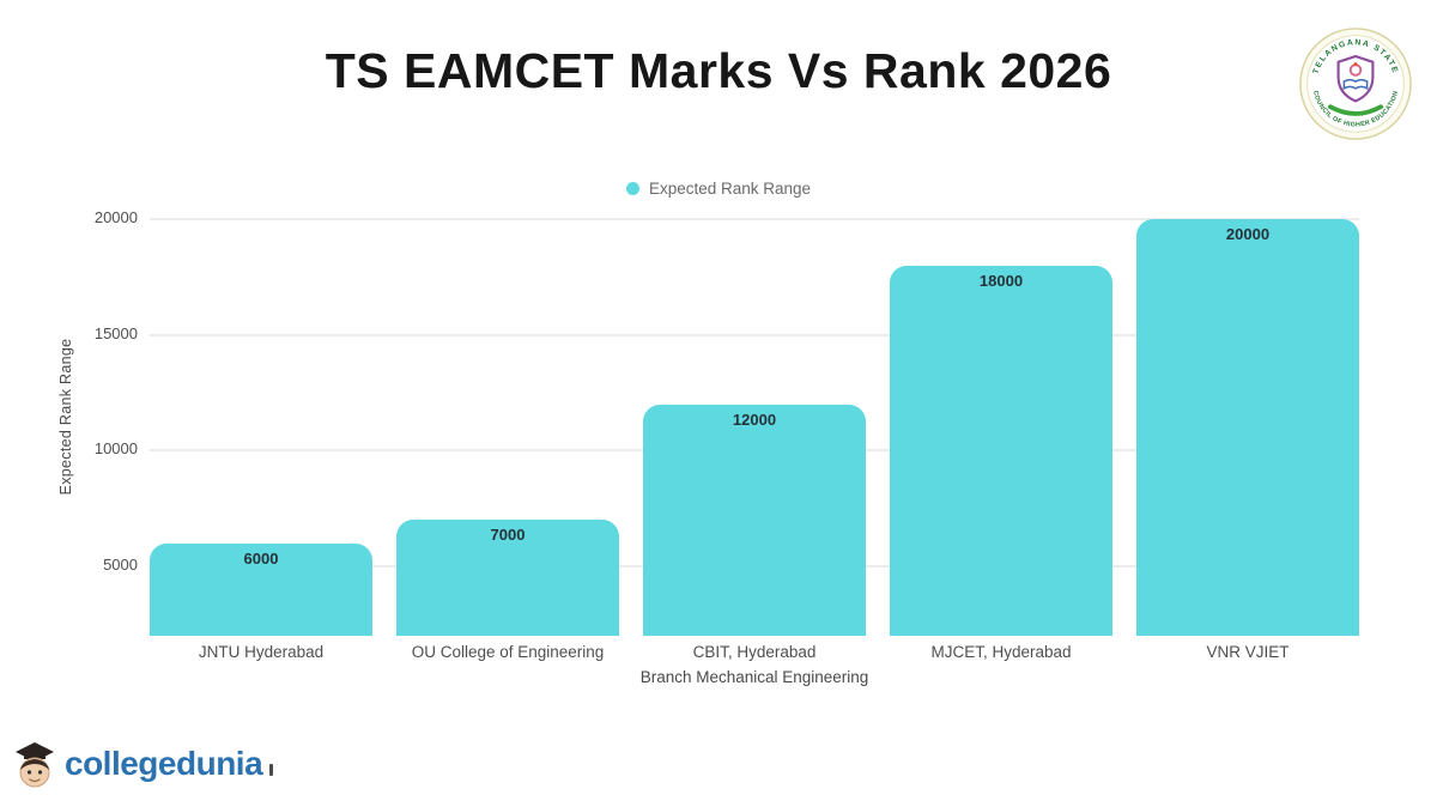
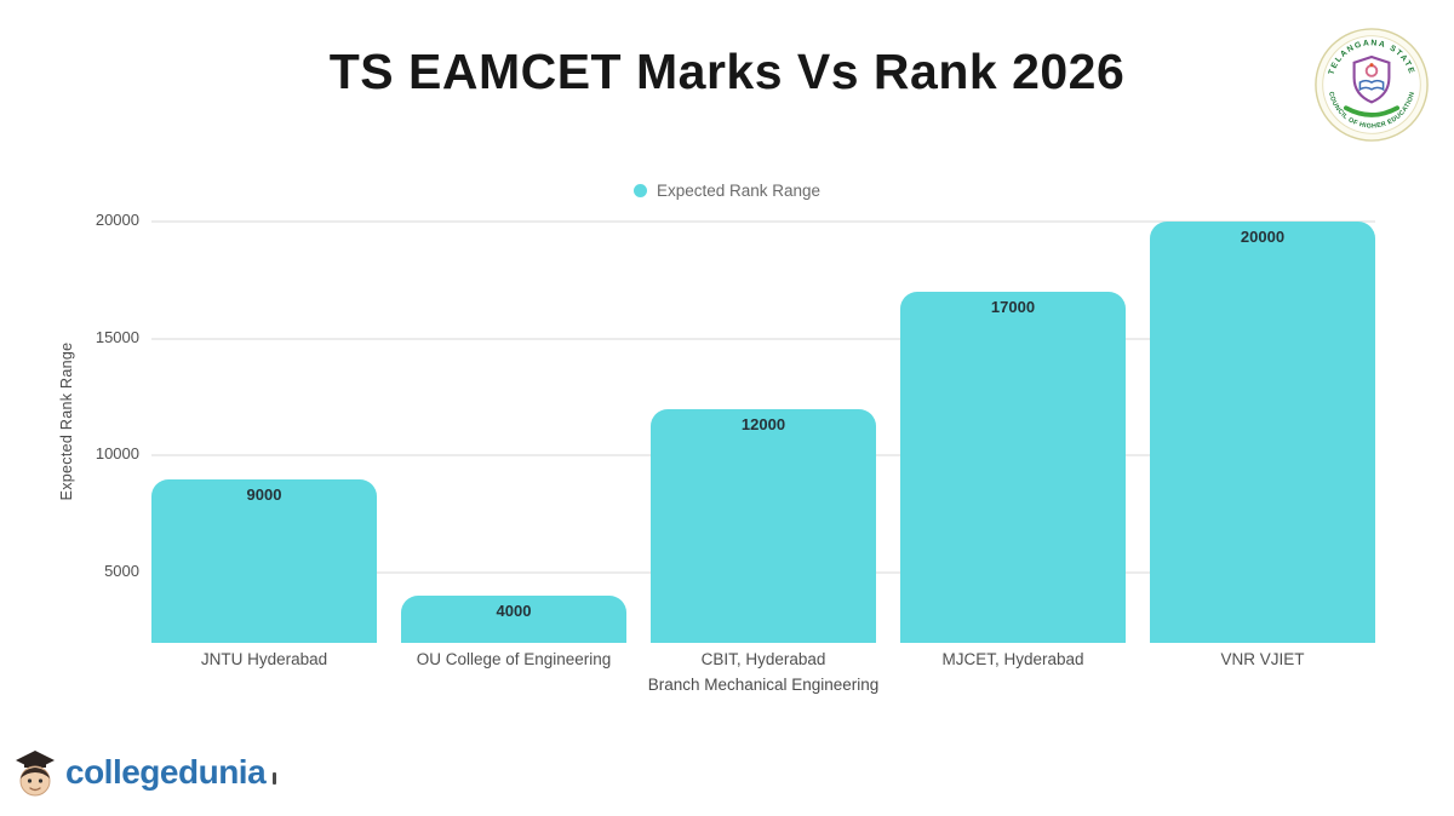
JNTU Hyderabad: 6000 -> 9000
OU College of Engineering: 7000 -> 4000
MJCET, Hyderabad: 18000 -> 17000
